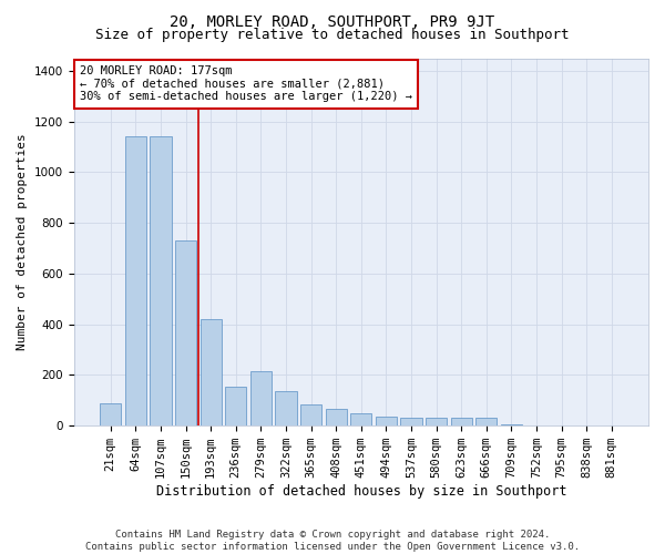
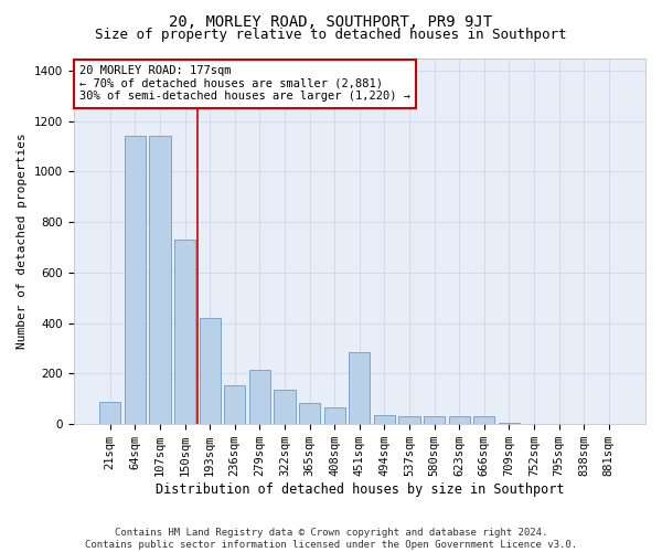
451sqm: 50 -> 285
